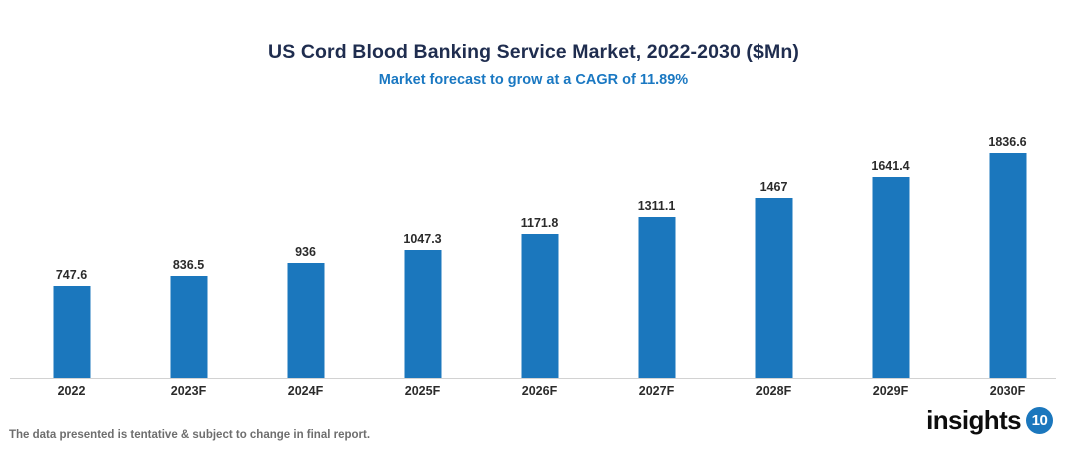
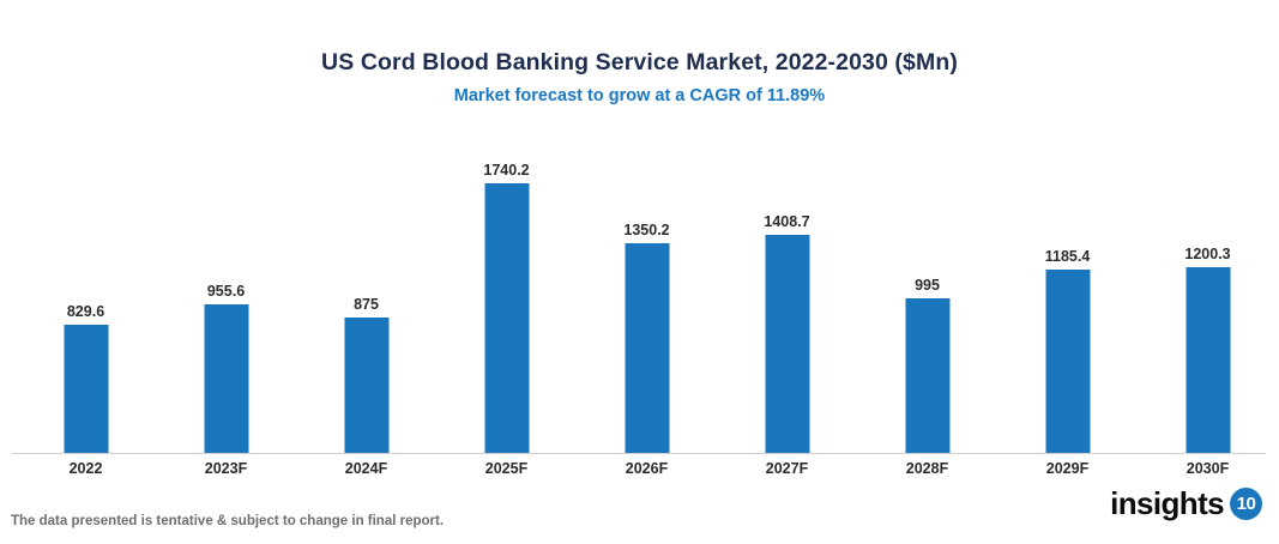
2022: 747.6 -> 829.6
2023F: 836.5 -> 955.6
2024F: 936 -> 875
2025F: 1047.3 -> 1740.2
2026F: 1171.8 -> 1350.2
2027F: 1311.1 -> 1408.7
2028F: 1467 -> 995
2029F: 1641.4 -> 1185.4
2030F: 1836.6 -> 1200.3
